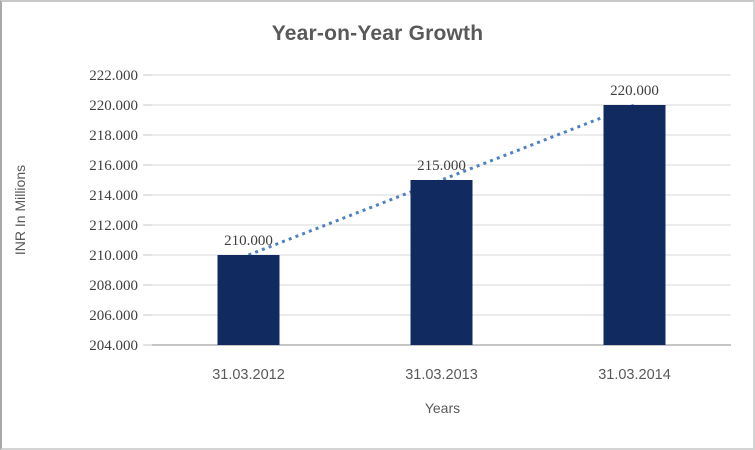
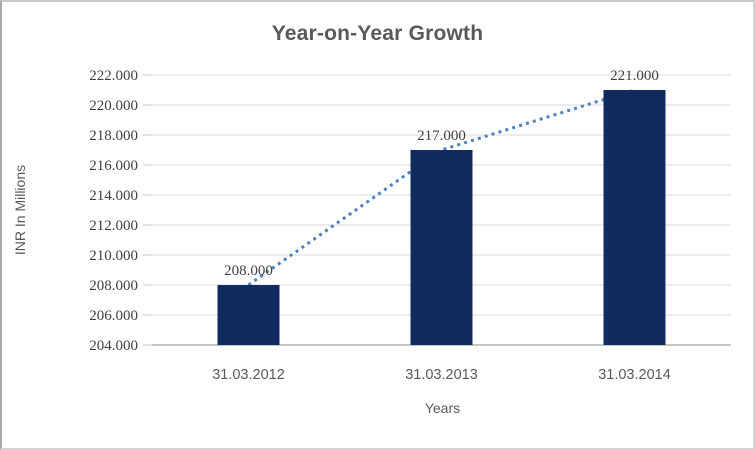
31.03.2012: 210.000 -> 208.000
31.03.2013: 215.000 -> 217.000
31.03.2014: 220.000 -> 221.000
